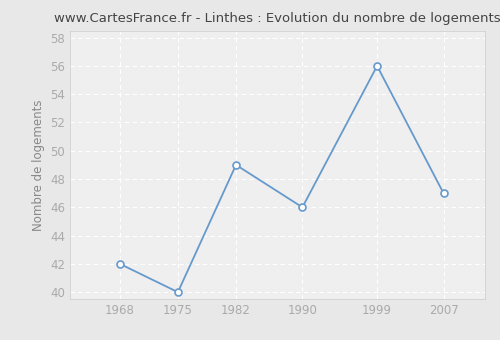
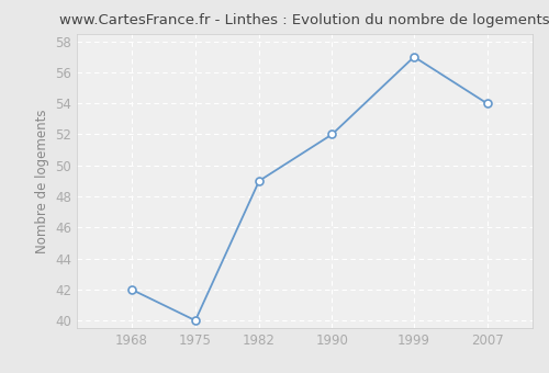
1990: 46 -> 52
1999: 56 -> 57
2007: 47 -> 54
